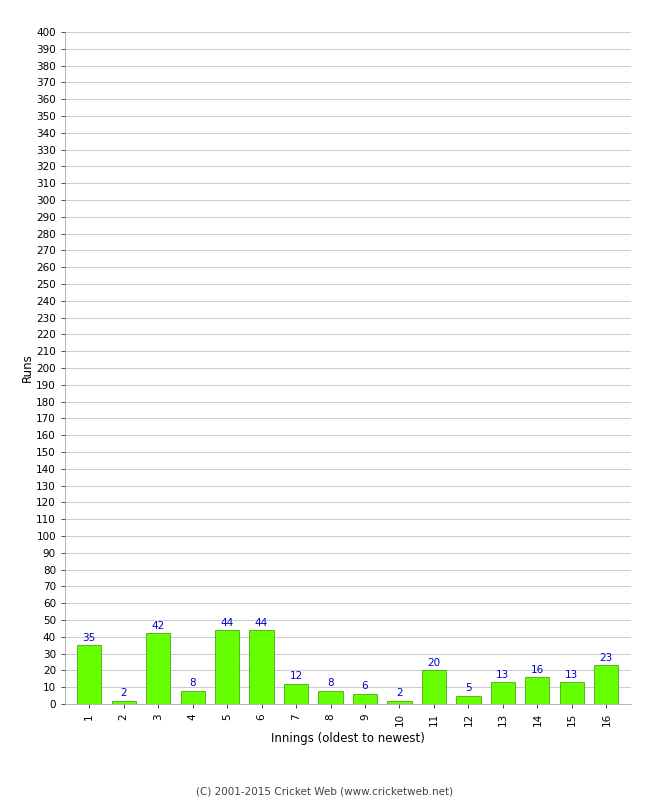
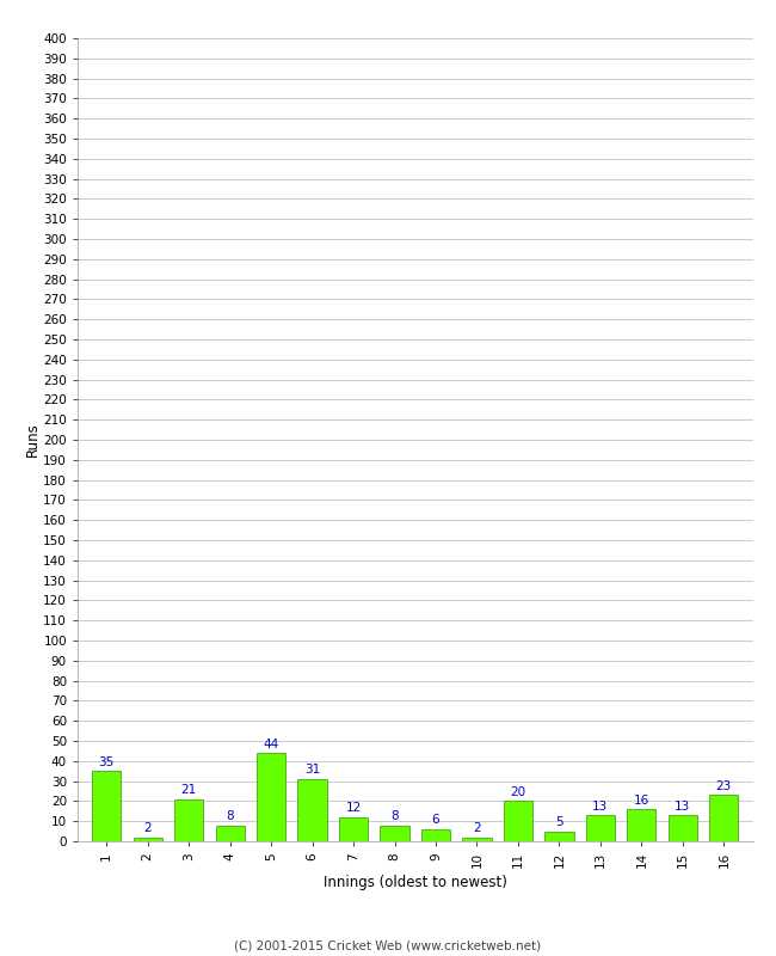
3: 42 -> 21
6: 44 -> 31
